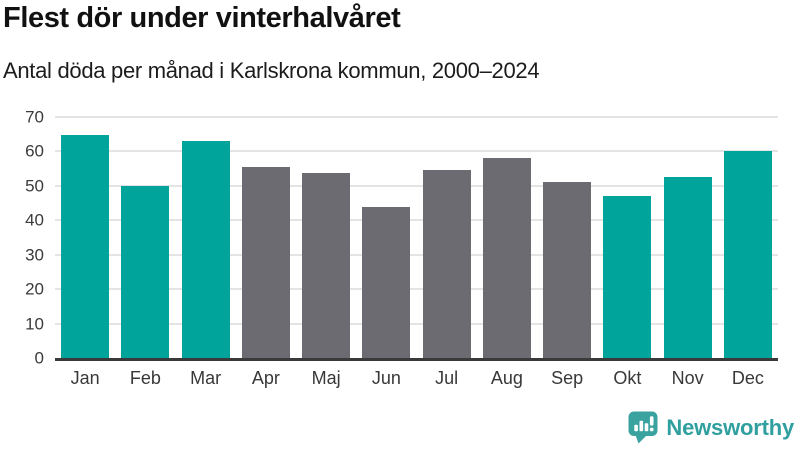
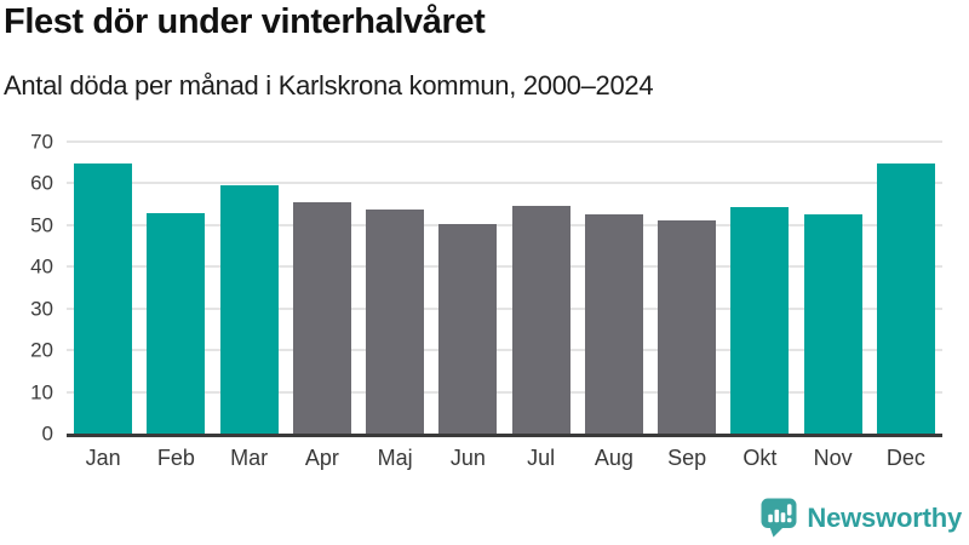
Feb: 50 -> 53
Mar: 63 -> 60
Jun: 44 -> 50
Aug: 58 -> 53
Okt: 47 -> 54
Dec: 60 -> 65
